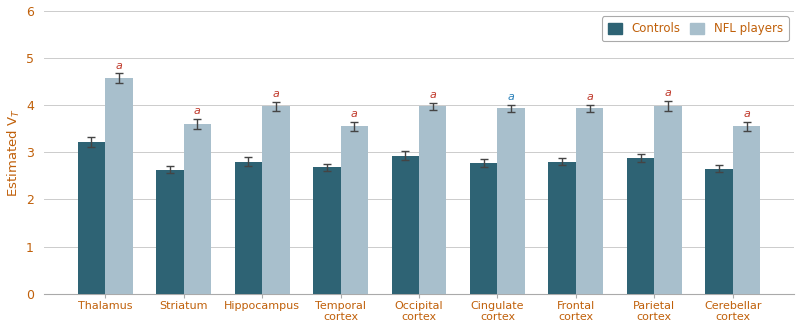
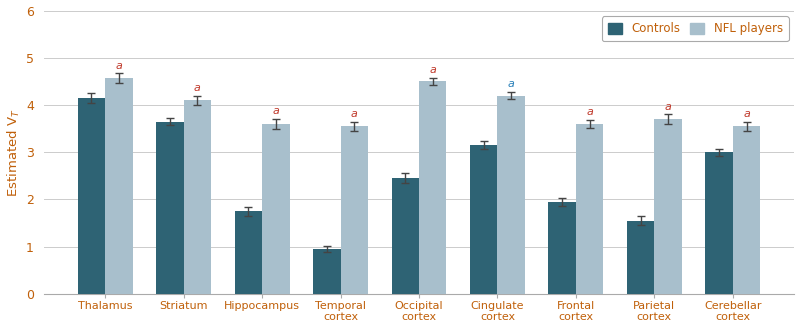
Controls/Thalamus: 3.22 -> 4.15
Controls/Striatum: 2.63 -> 3.65
NFL players/Striatum: 3.60 -> 4.10
Controls/Hippocampus: 2.80 -> 1.75
NFL players/Hippocampus: 3.97 -> 3.60
Controls/Temporal cortex: 2.68 -> 0.95
Controls/Occipital cortex: 2.93 -> 2.45
NFL players/Occipital cortex: 3.97 -> 4.50
Controls/Cingulate cortex: 2.77 -> 3.15
NFL players/Cingulate cortex: 3.93 -> 4.20
Controls/Frontal cortex: 2.80 -> 1.95
NFL players/Frontal cortex: 3.93 -> 3.60
Controls/Parietal cortex: 2.88 -> 1.55
NFL players/Parietal cortex: 3.98 -> 3.70
Controls/Cerebellar cortex: 2.65 -> 3.00
